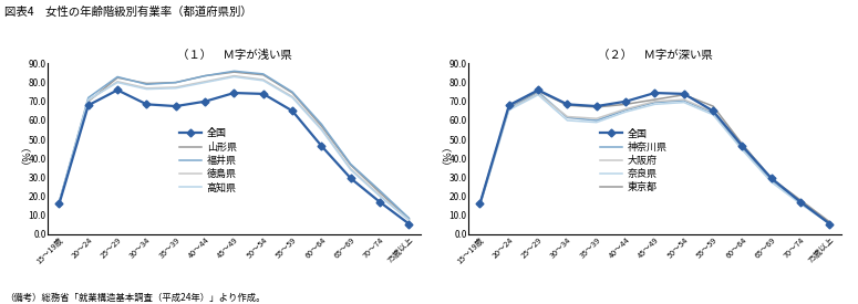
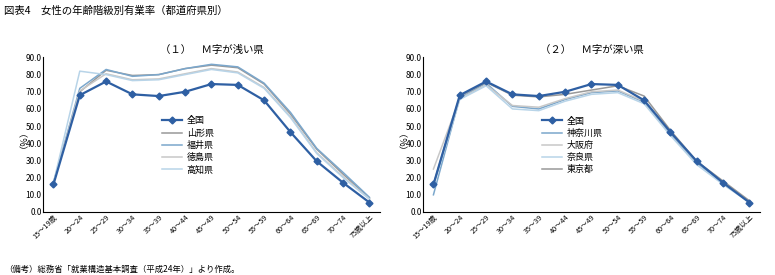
（１） Ｍ字が浅い県/高知県/20～24: 71 -> 82
（２） Ｍ字が深い県/神奈川県/15～19歳: 16 -> 10
（２） Ｍ字が深い県/大阪府/15～19歳: 16 -> 25
